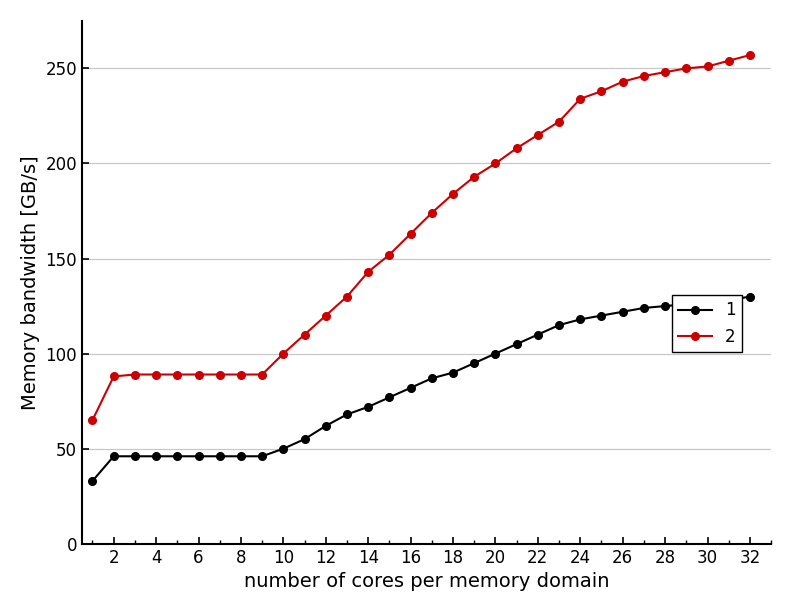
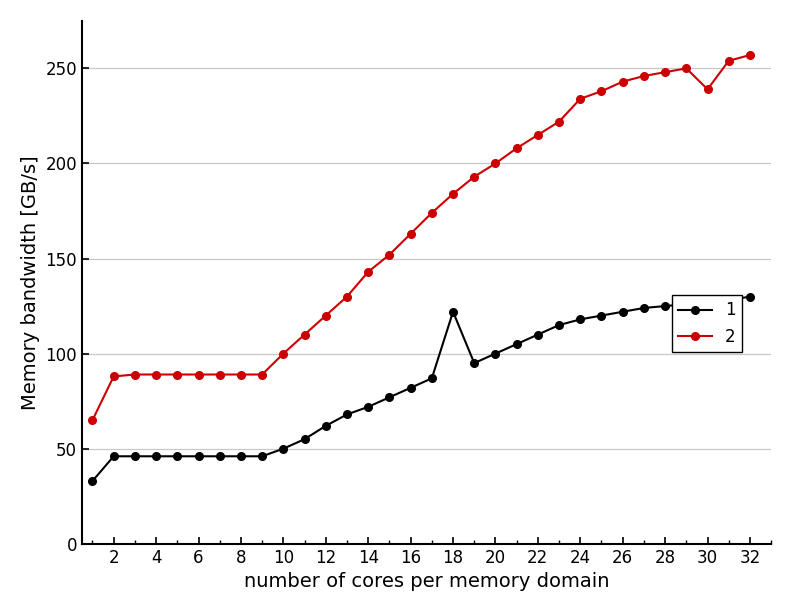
1/18: 90 -> 122
2/30: 251 -> 239
